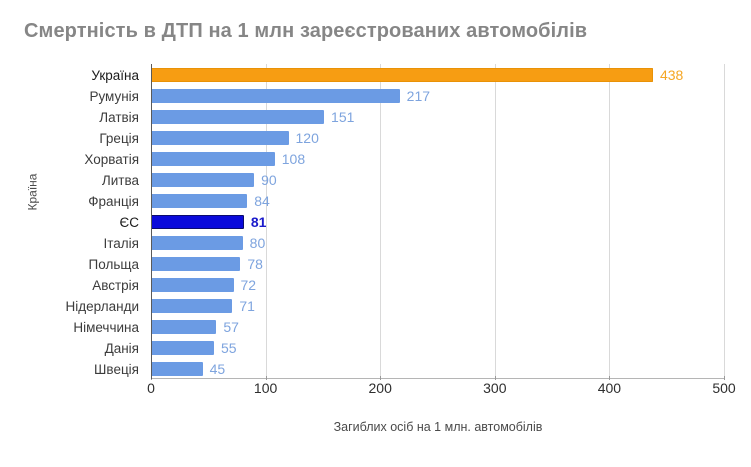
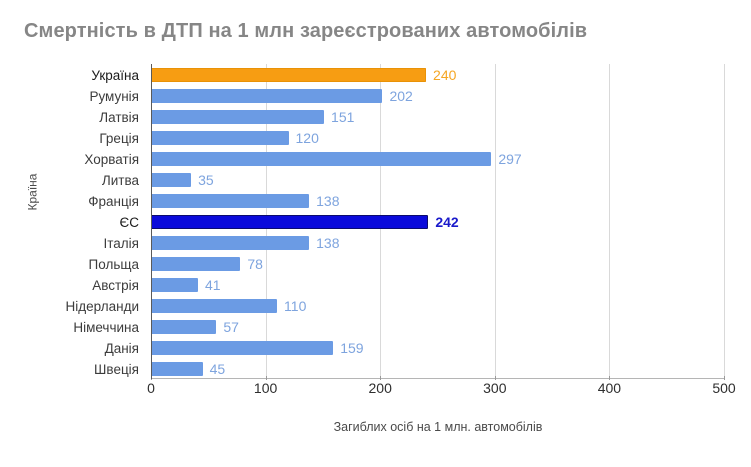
Україна: 438 -> 240
Румунія: 217 -> 202
Хорватія: 108 -> 297
Литва: 90 -> 35
Франція: 84 -> 138
ЄС: 81 -> 242
Італія: 80 -> 138
Австрія: 72 -> 41
Нідерланди: 71 -> 110
Данія: 55 -> 159
